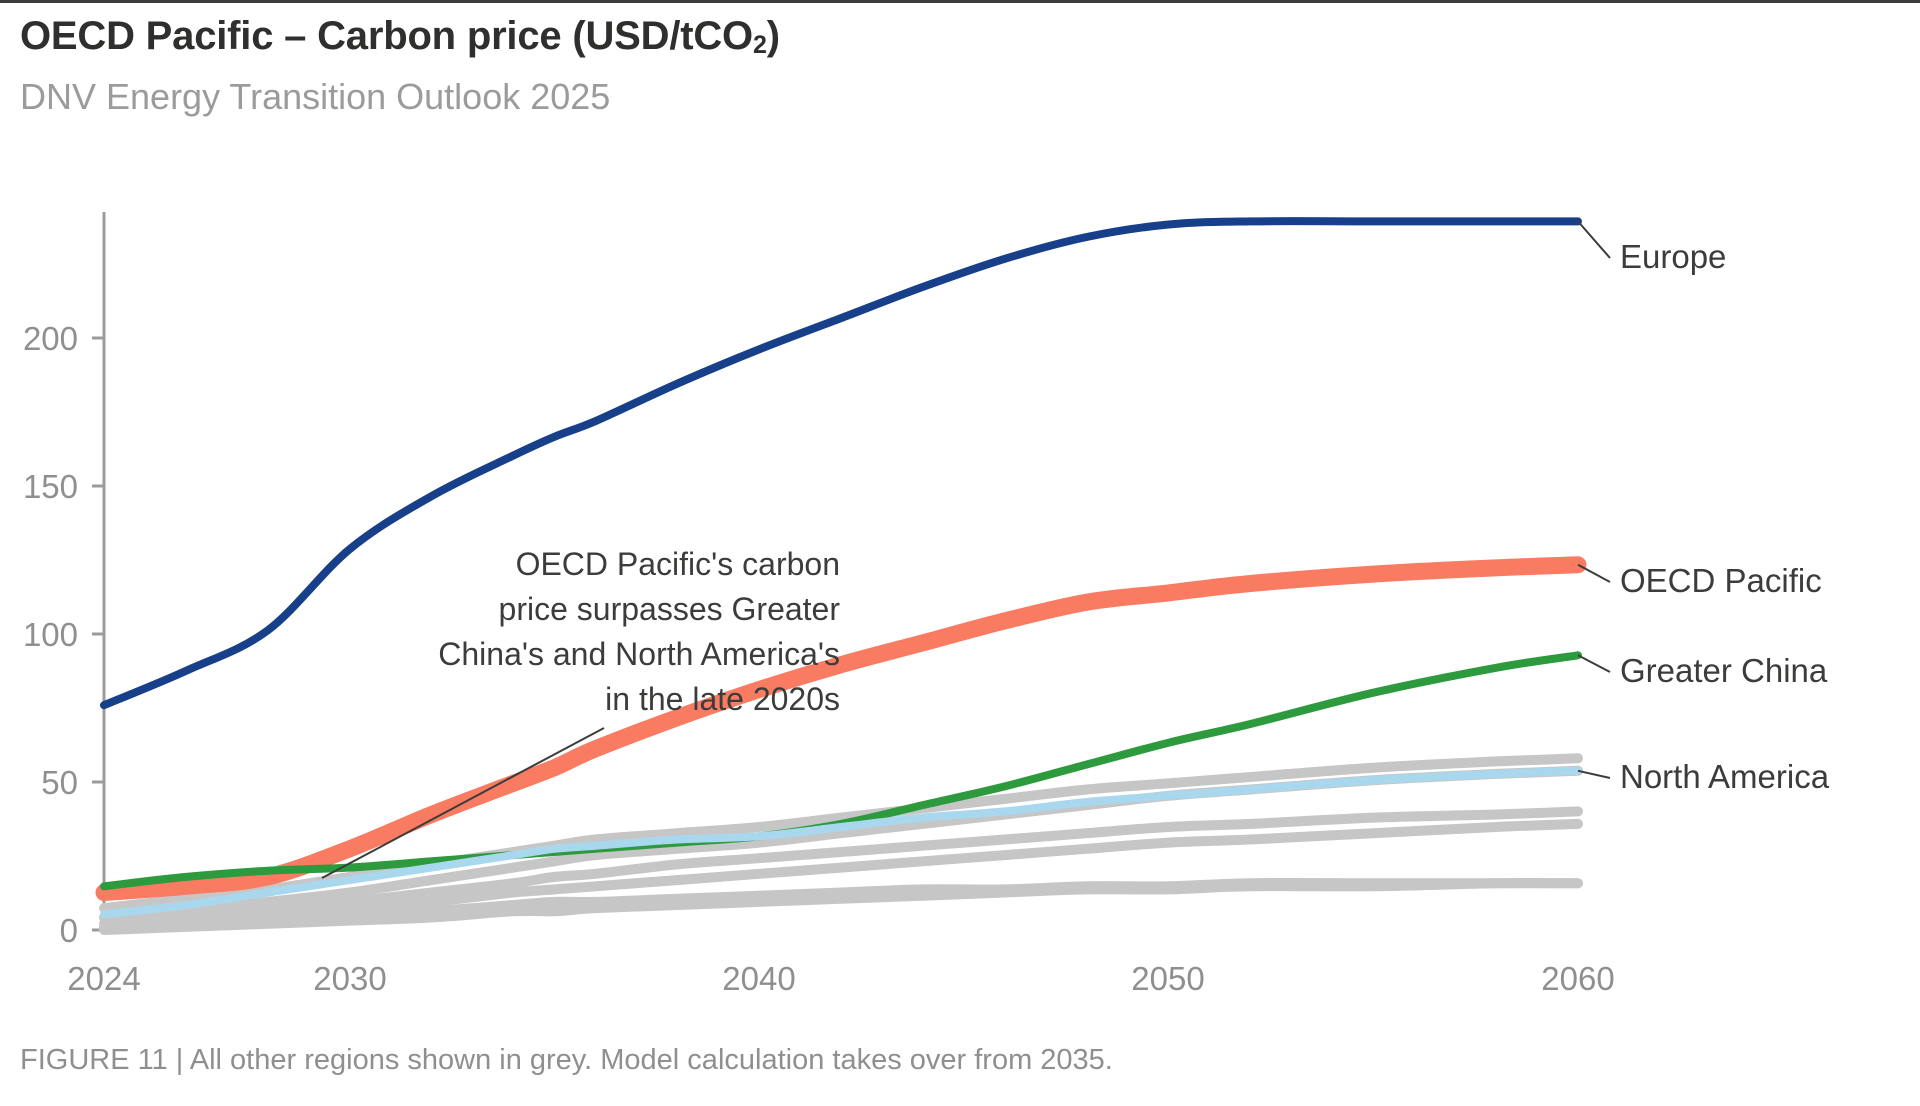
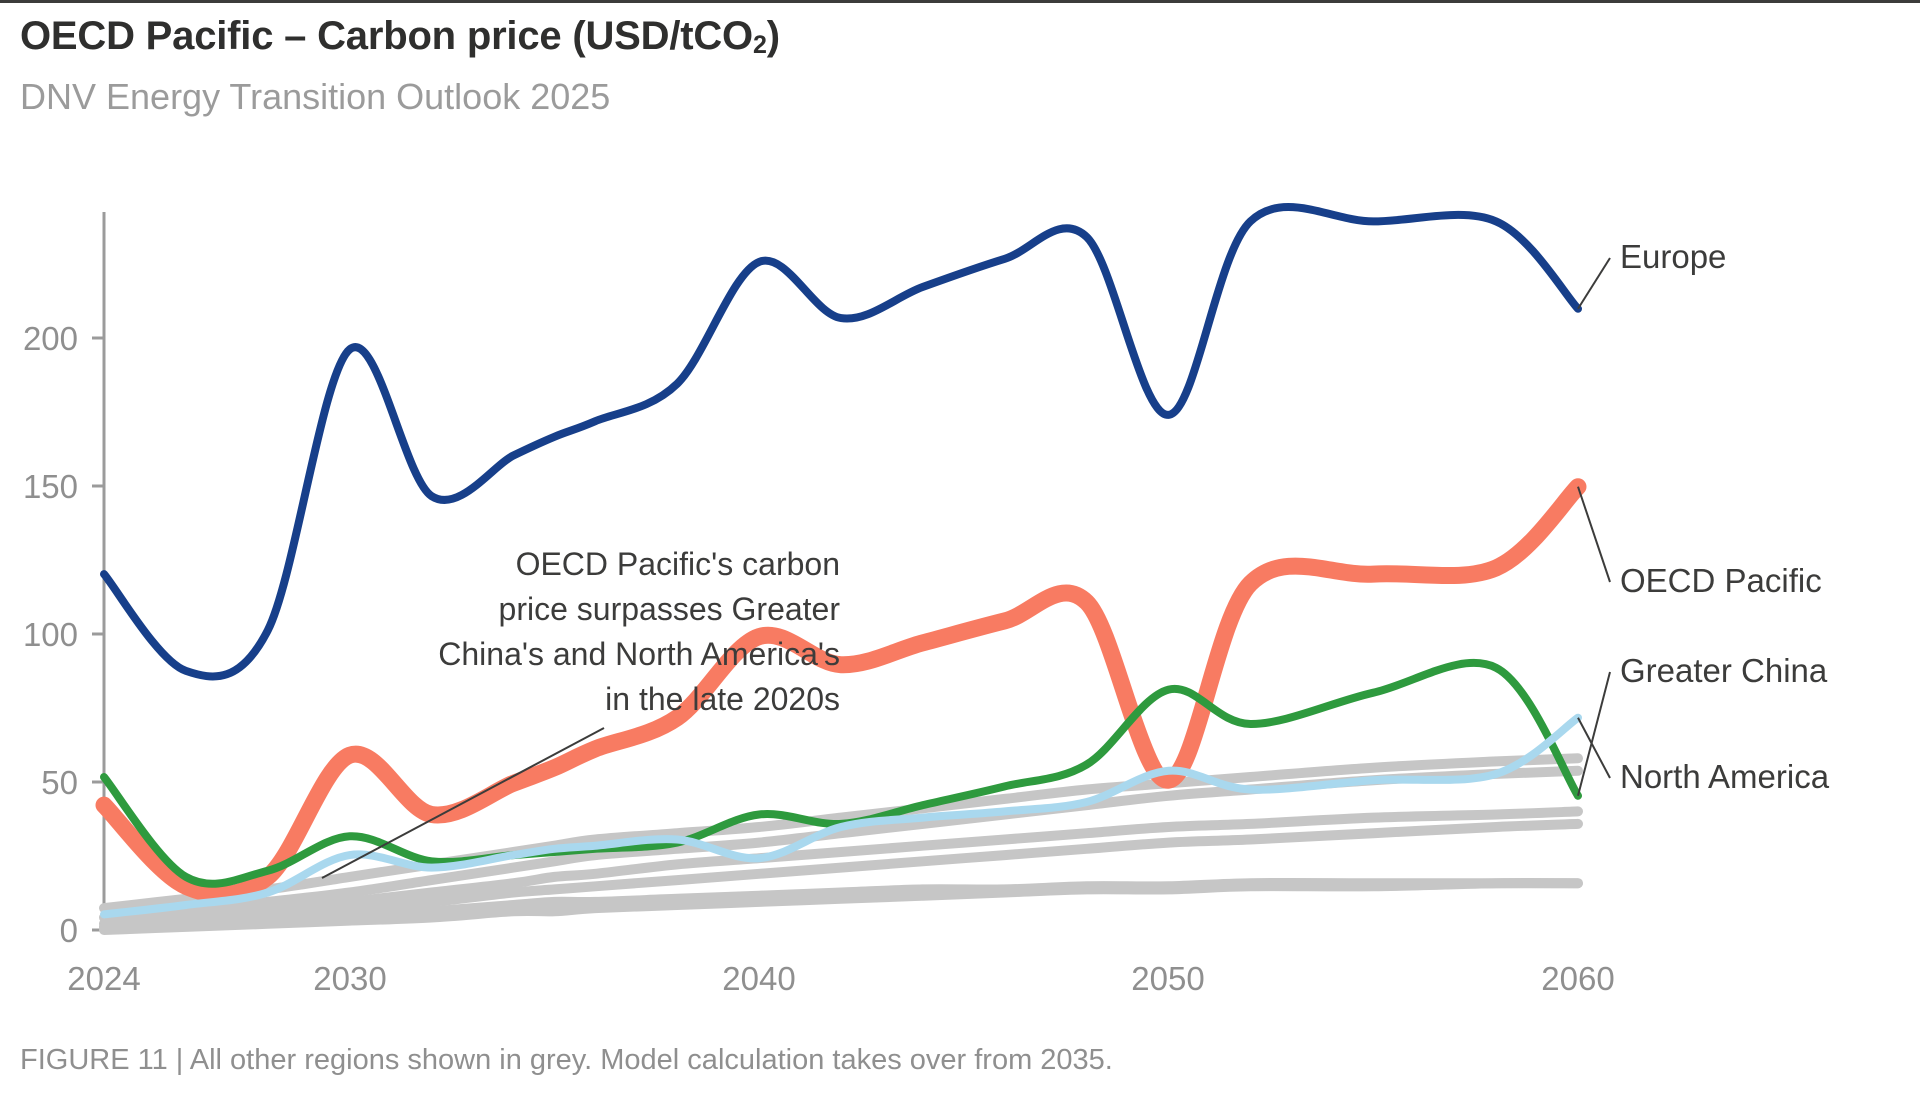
Europe/2024: 72 -> 114
OECD Pacific/2024: 12 -> 40
Greater China/2024: 14 -> 49
Europe/2030: 122 -> 186
OECD Pacific/2030: 26 -> 56
Greater China/2030: 20 -> 30
North America/2030: 16 -> 24
Europe/2040: 186 -> 214
OECD Pacific/2040: 77 -> 94
Greater China/2040: 30 -> 37
North America/2040: 30 -> 23
Europe/2050: 226 -> 165
OECD Pacific/2050: 108 -> 48
Greater China/2050: 60 -> 77
North America/2050: 43 -> 51
Europe/2060: 227 -> 199
OECD Pacific/2060: 117 -> 142
Greater China/2060: 88 -> 43
North America/2060: 51 -> 68
